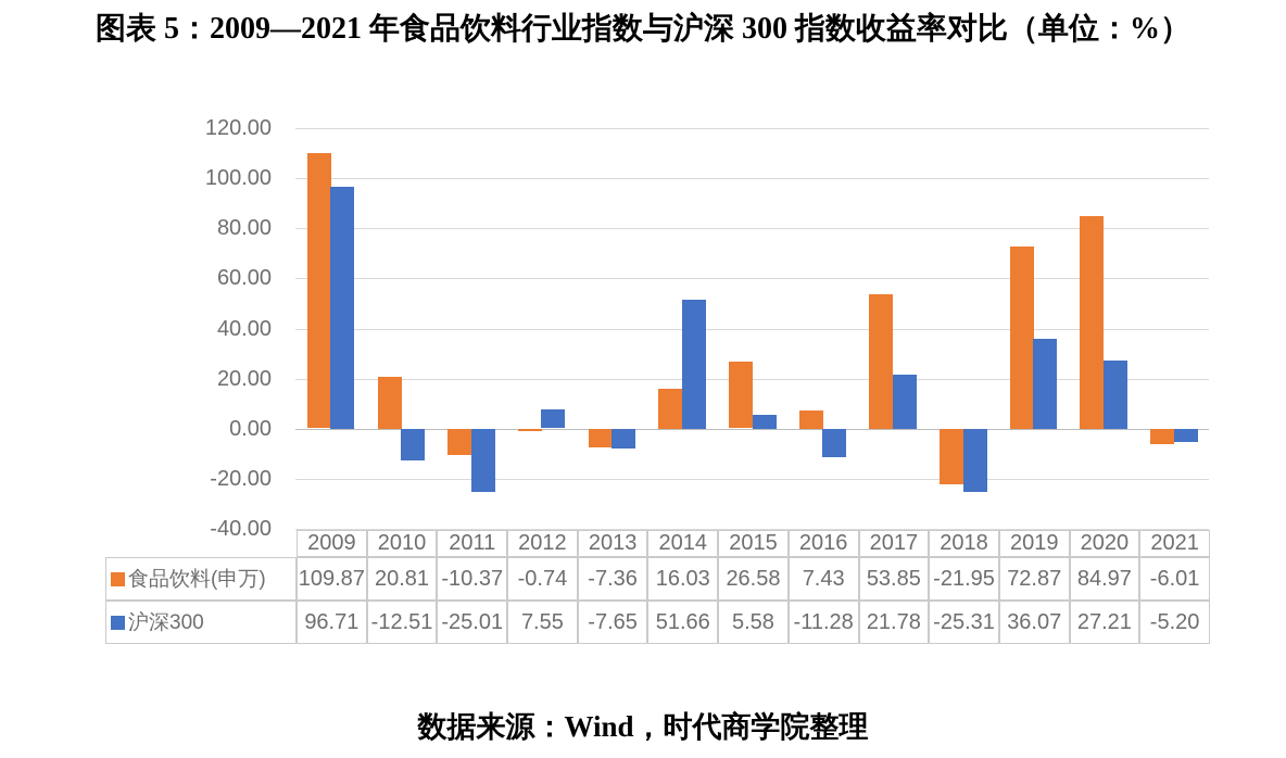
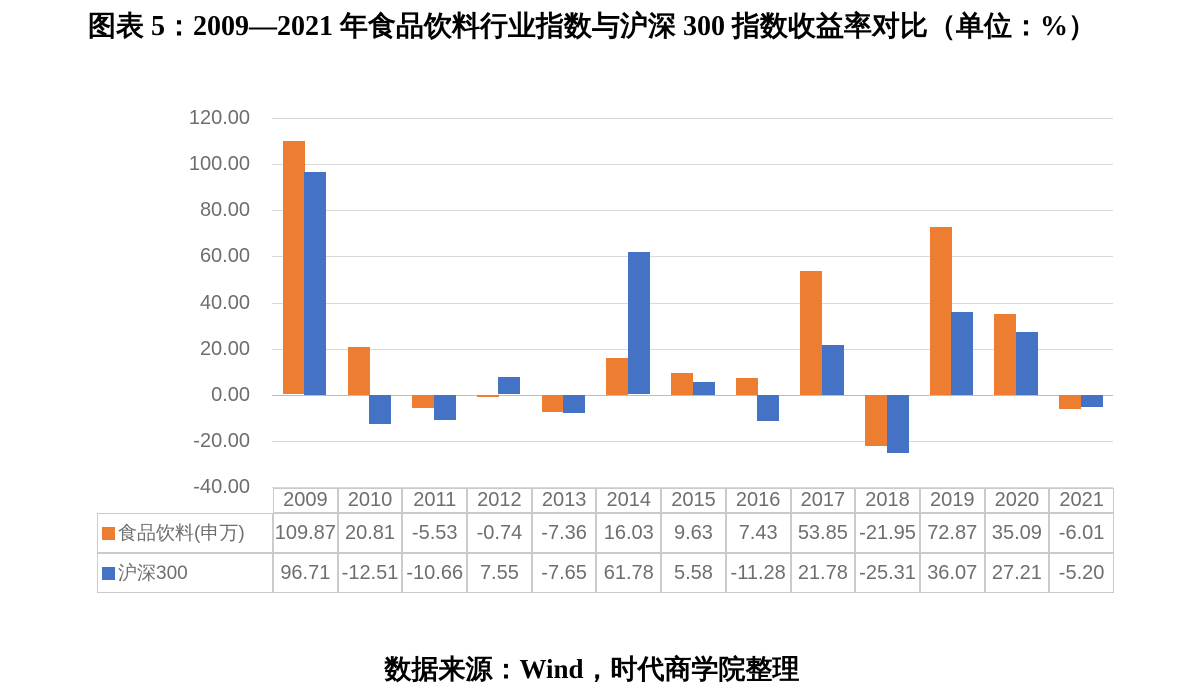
食品饮料(申万)/2011: -10.37 -> -5.53
沪深300/2011: -25.01 -> -10.66
沪深300/2014: 51.66 -> 61.78
食品饮料(申万)/2015: 26.58 -> 9.63
食品饮料(申万)/2020: 84.97 -> 35.09
